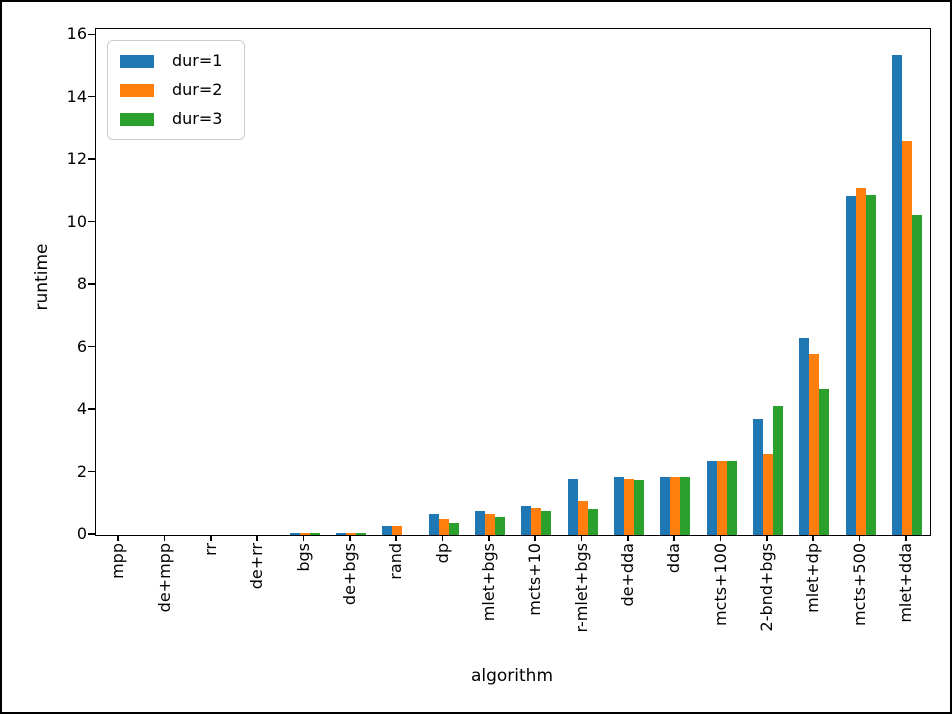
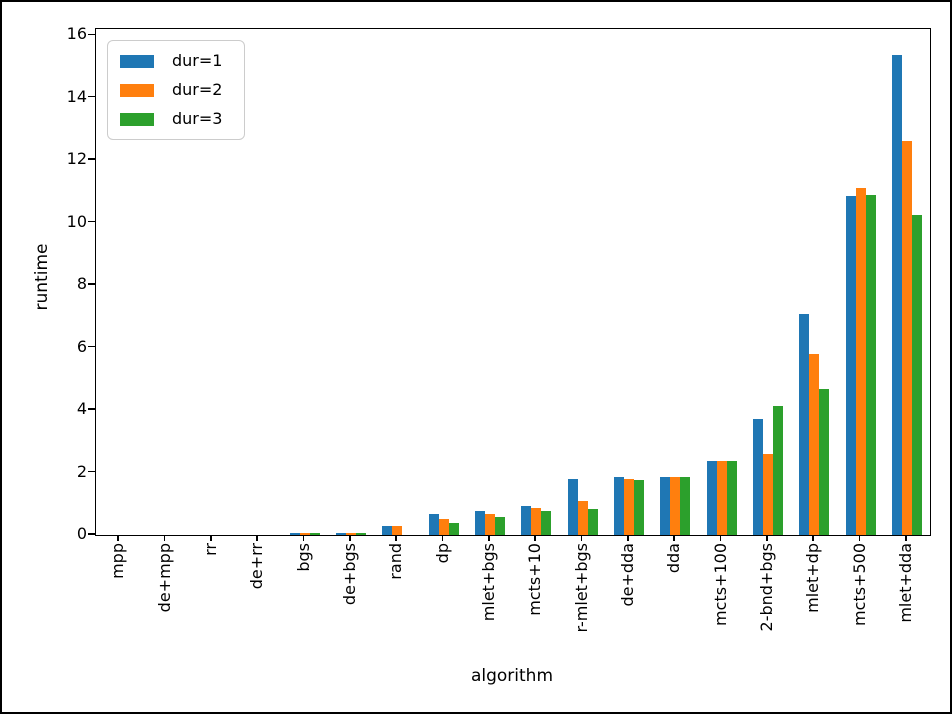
dur=1/mlet+dp: 6.3 -> 7.1
